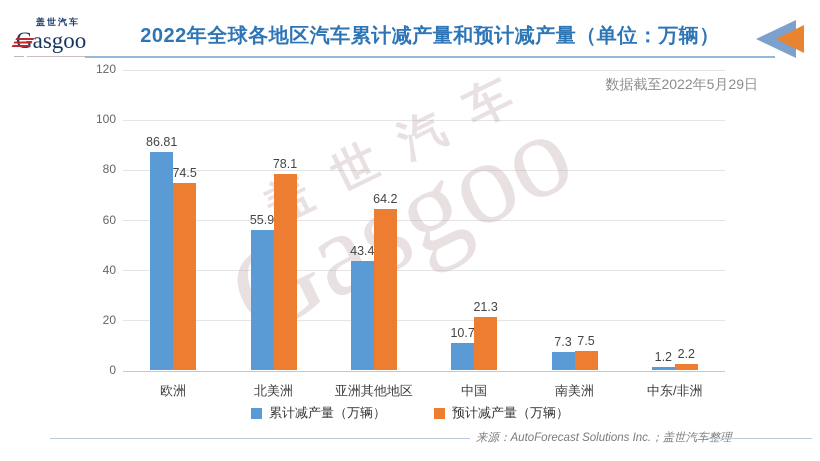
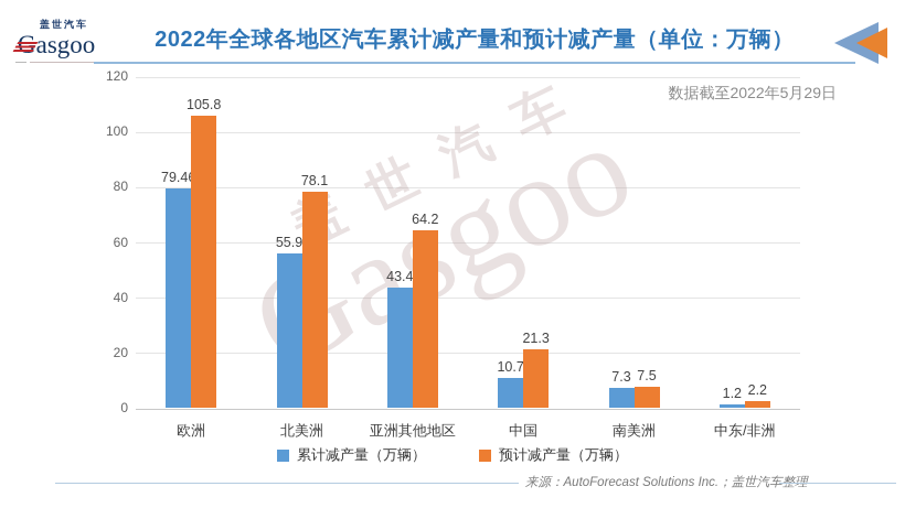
累计减产量（万辆）/欧洲: 86.81 -> 79.46
预计减产量（万辆）/欧洲: 74.5 -> 105.8
